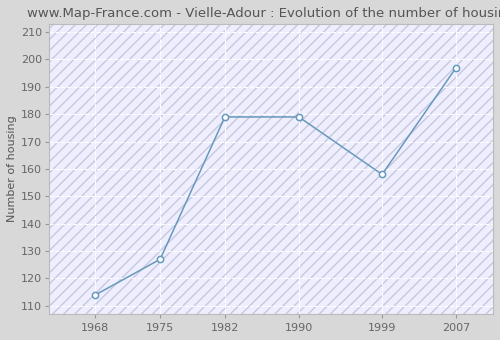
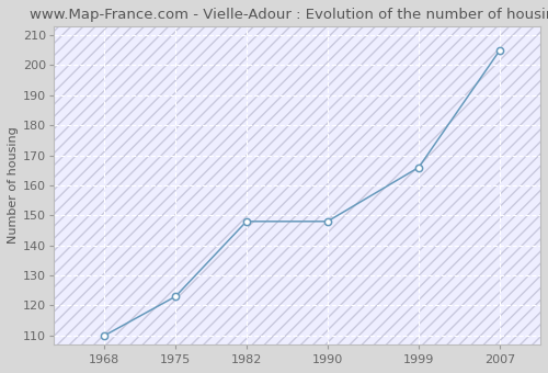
1968: 114 -> 110
1975: 127 -> 123
1982: 179 -> 148
1990: 179 -> 148
1999: 158 -> 166
2007: 197 -> 205
